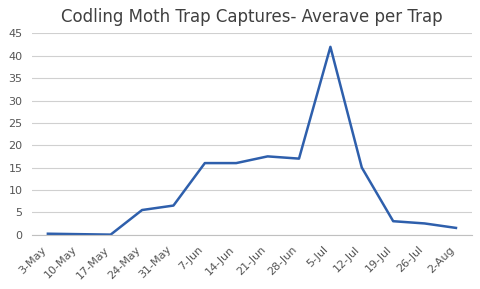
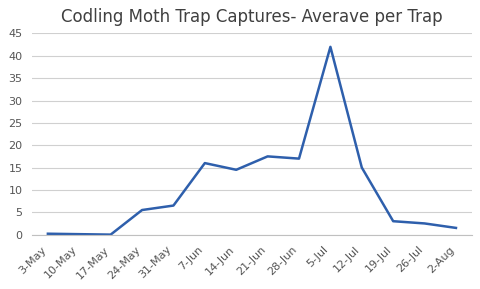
14-Jun: 16.0 -> 14.5
